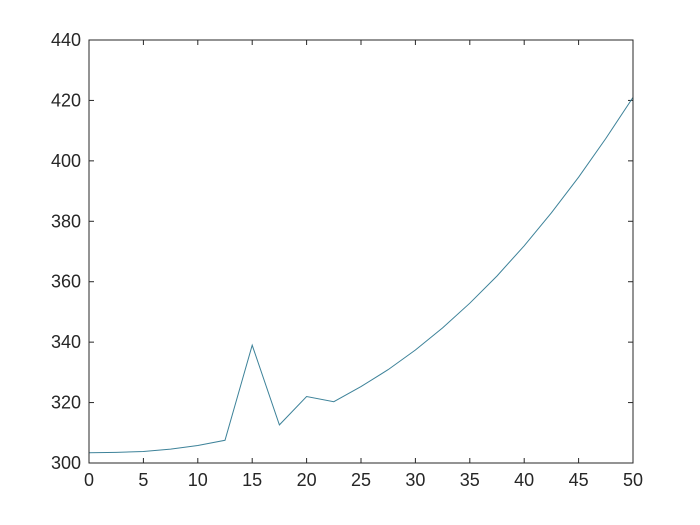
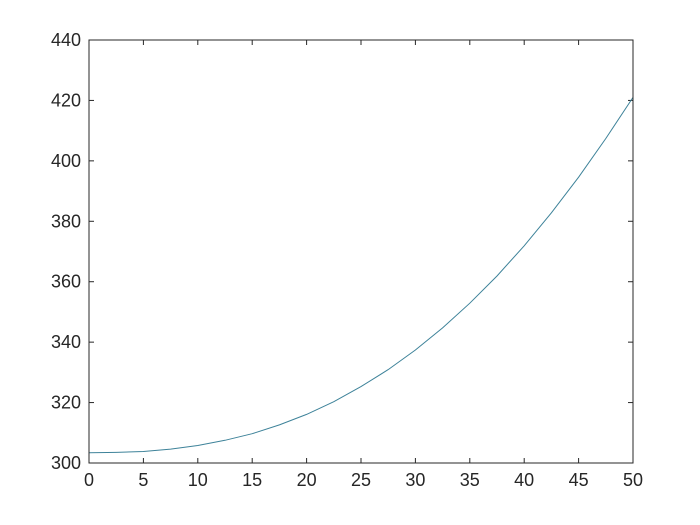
15: 339 -> 310
20: 322 -> 316
